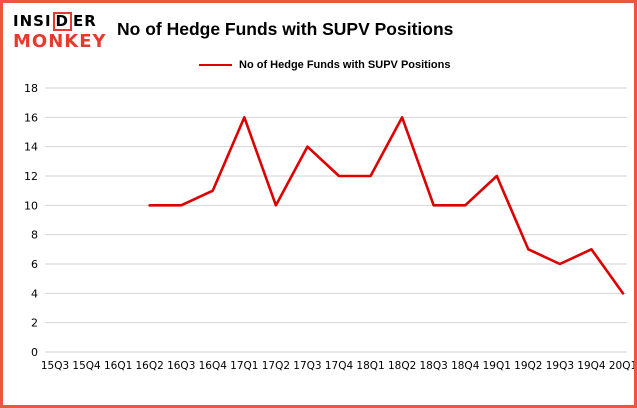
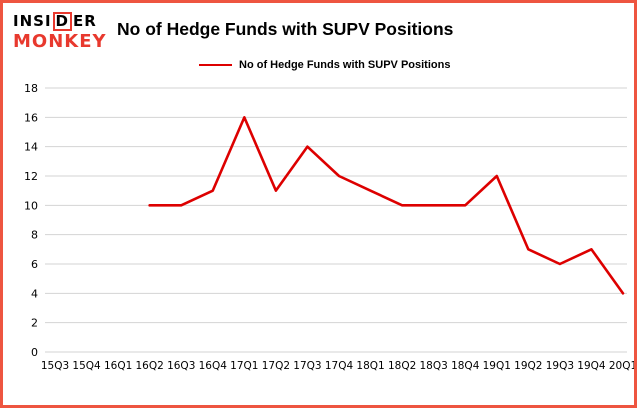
17Q2: 10 -> 11
18Q1: 12 -> 11
18Q2: 16 -> 10
